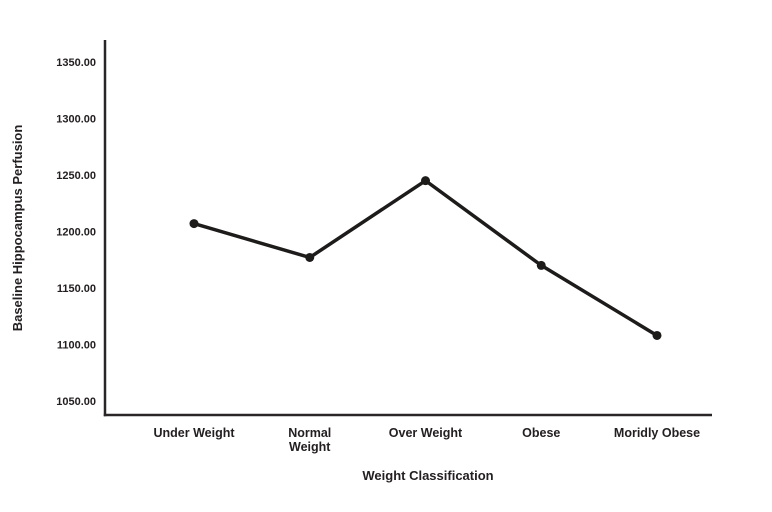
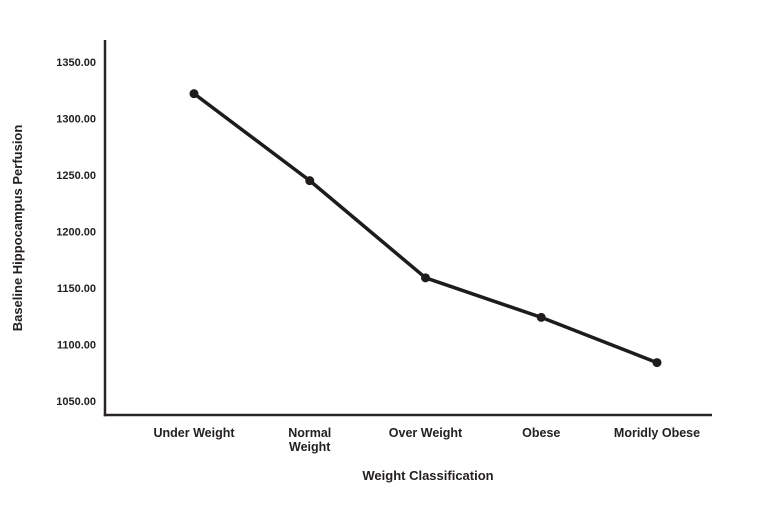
Under Weight: 1207 -> 1322
Normal Weight: 1177 -> 1245
Over Weight: 1245 -> 1159
Obese: 1170 -> 1124
Moridly Obese: 1108 -> 1084
